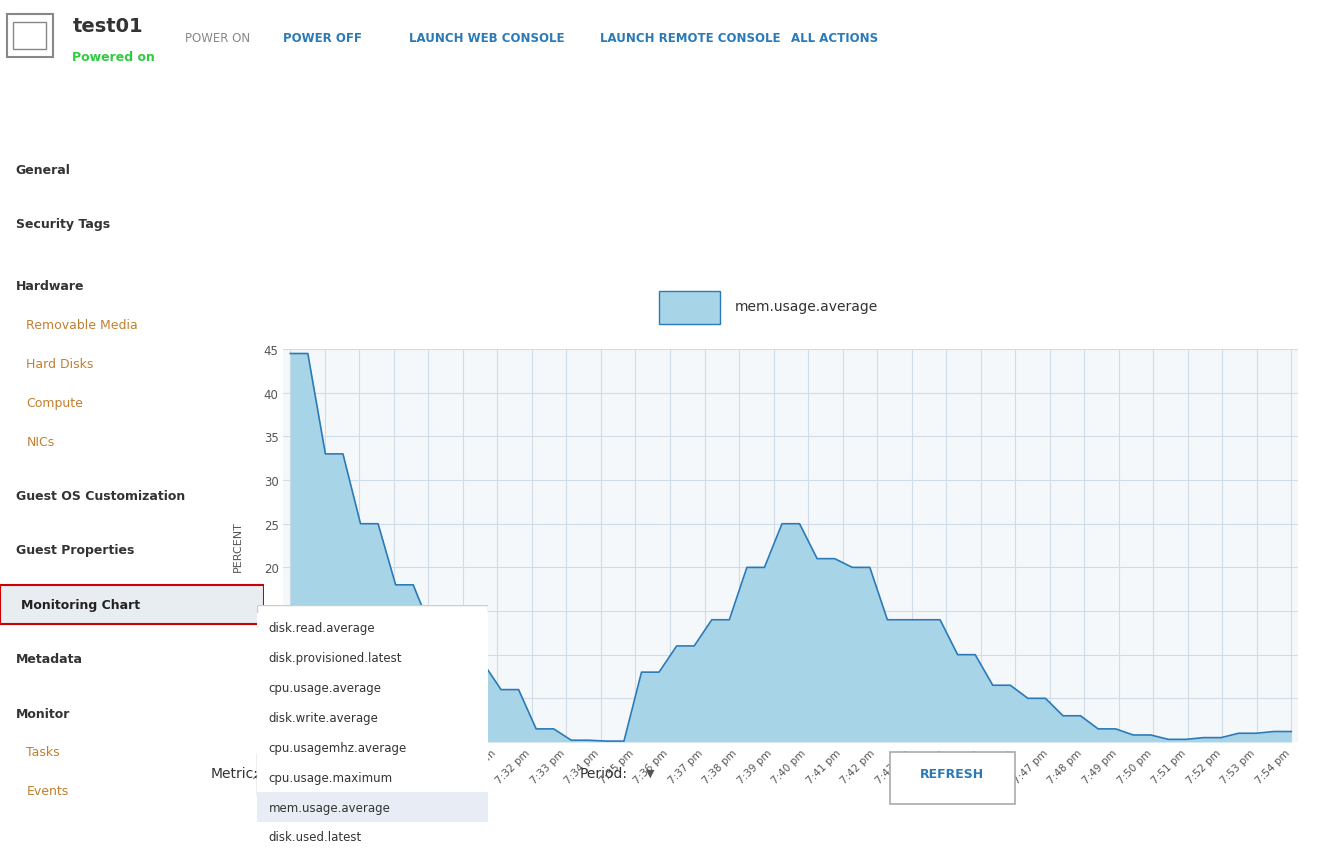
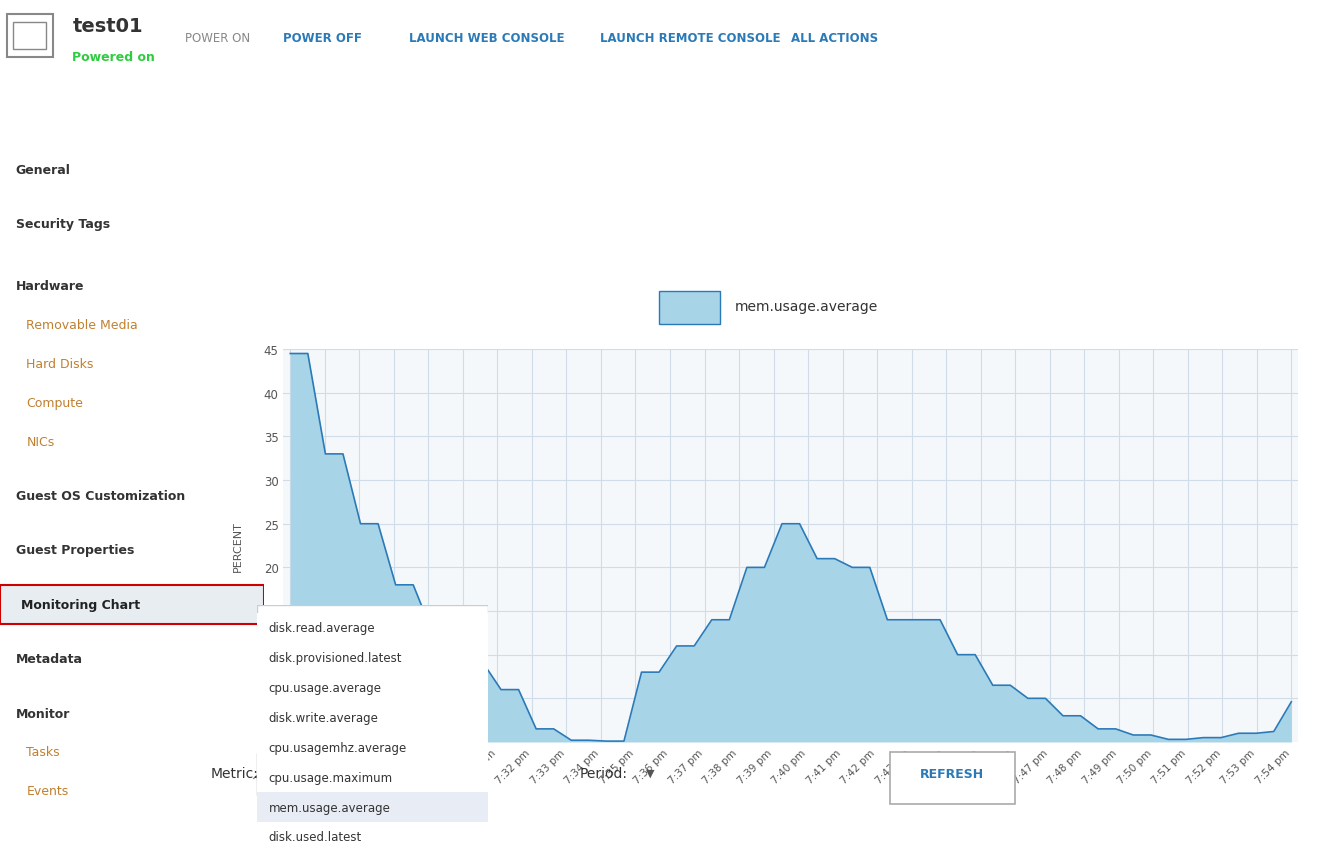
7:54 pm: 1.2 -> 4.6
